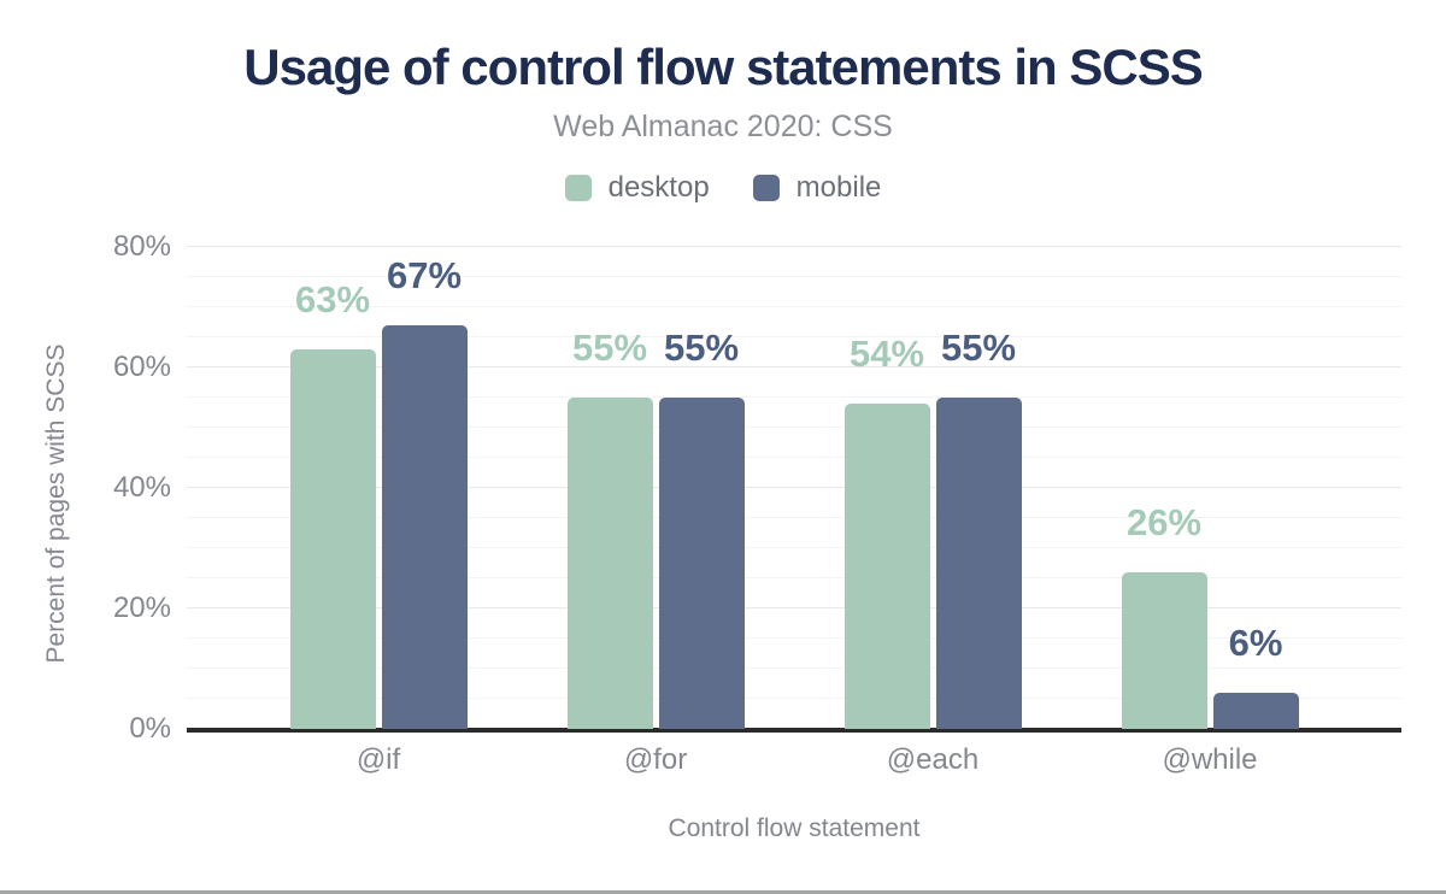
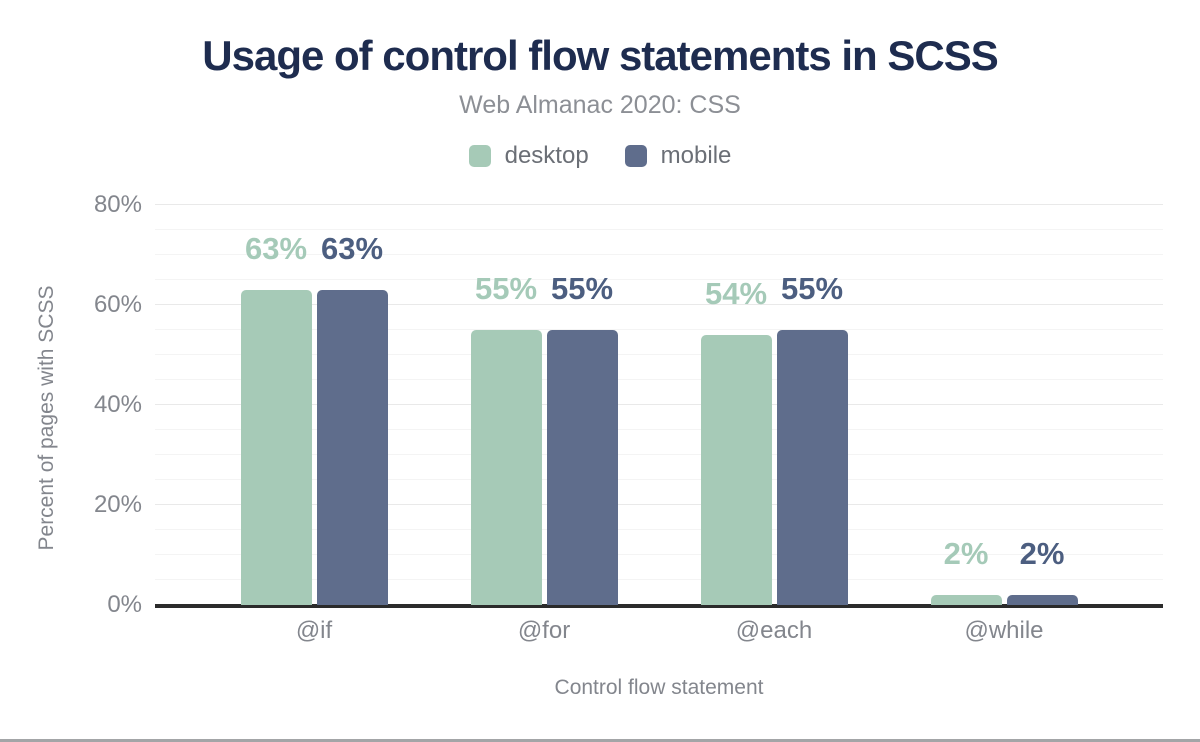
mobile/@if: 67% -> 63%
desktop/@while: 26% -> 2%
mobile/@while: 6% -> 2%
